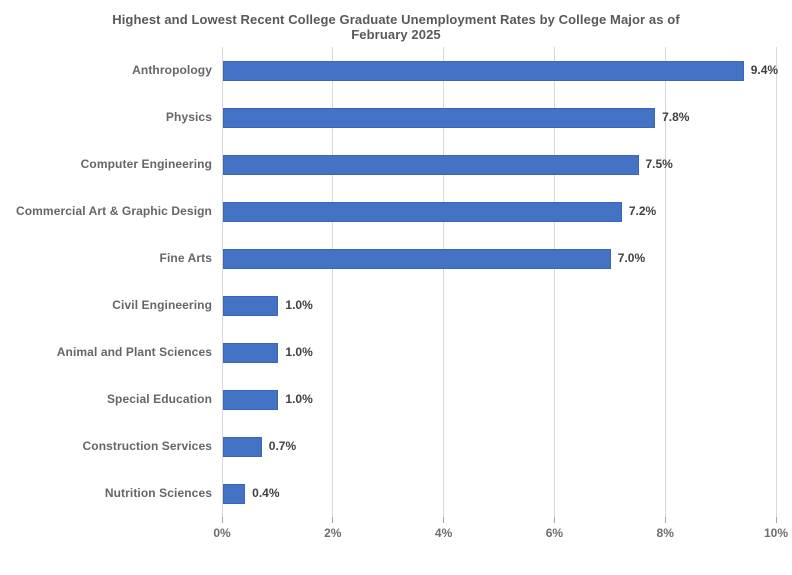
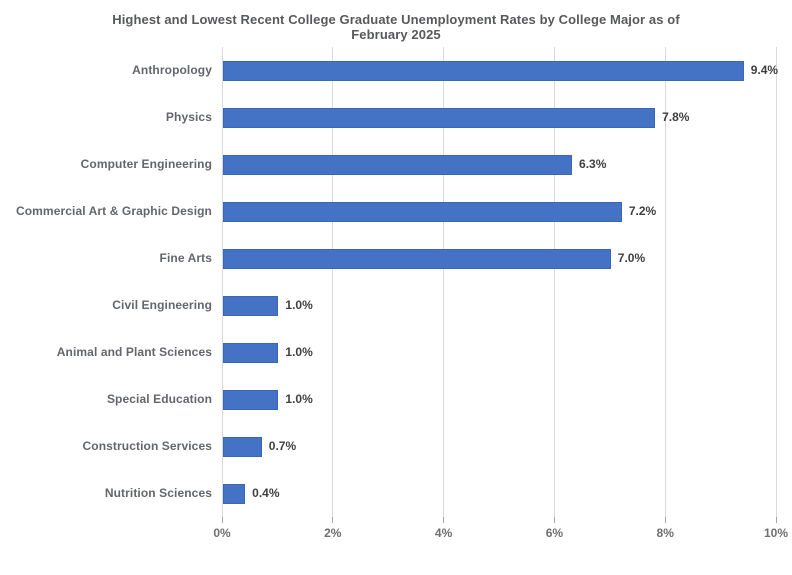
Computer Engineering: 7.5% -> 6.3%
